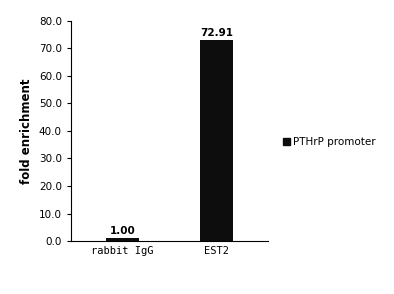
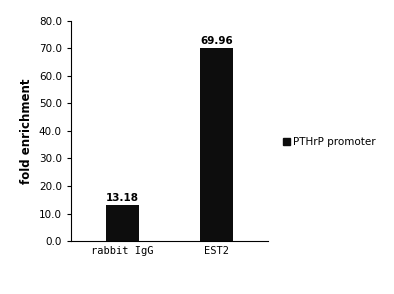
rabbit IgG: 1.00 -> 13.18
EST2: 72.91 -> 69.96
